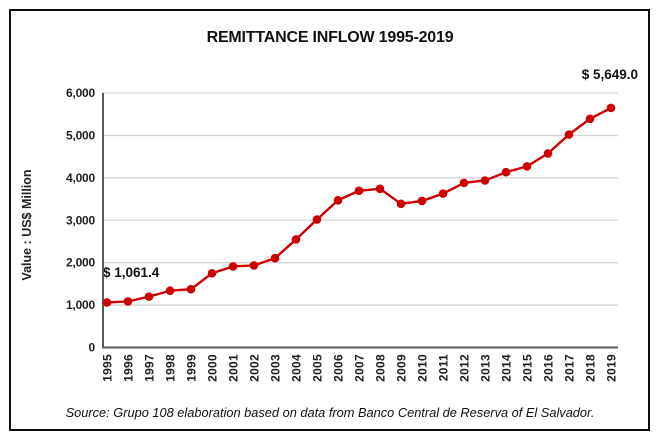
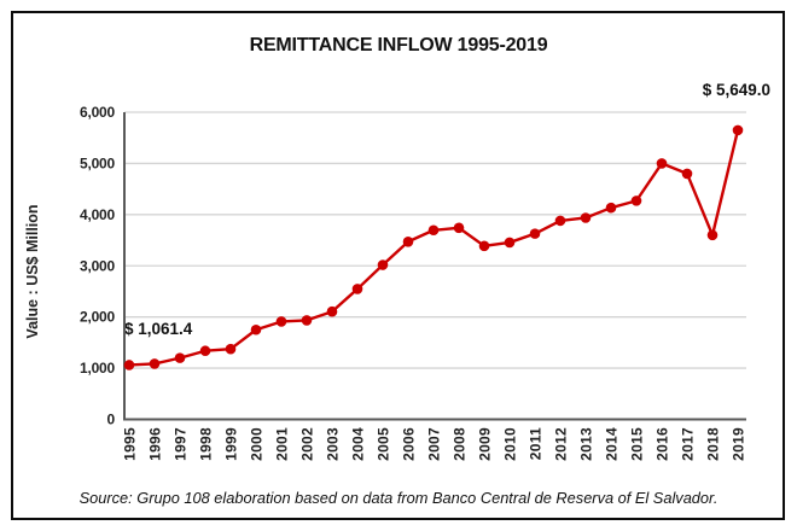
2016: 4600 -> 5000
2017: 5000 -> 4800
2018: 5400 -> 3600
